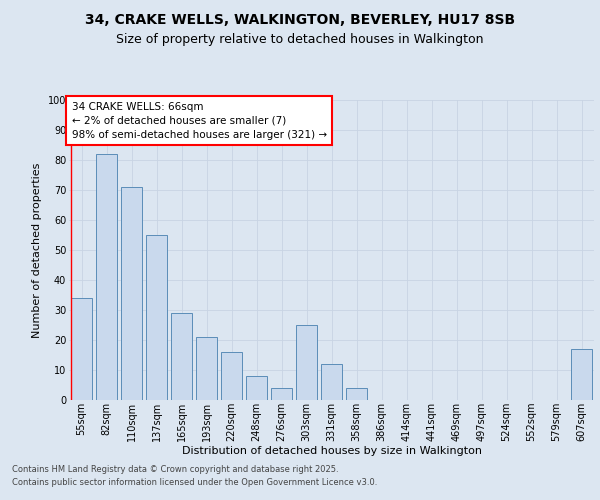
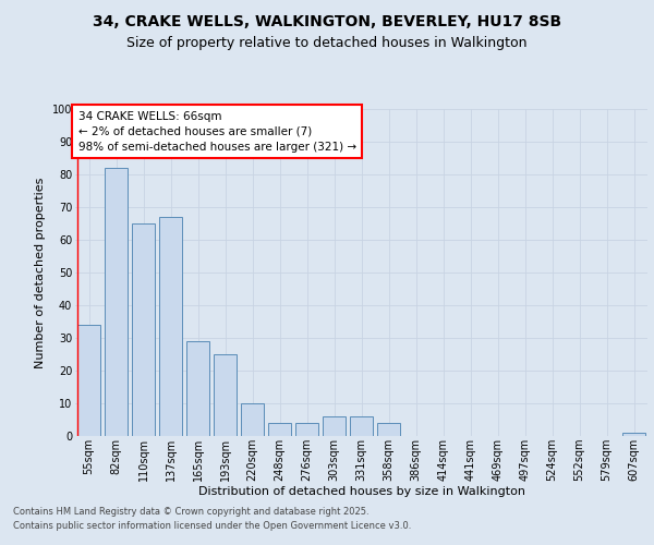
110sqm: 71 -> 65
137sqm: 55 -> 67
193sqm: 21 -> 25
220sqm: 16 -> 10
248sqm: 8 -> 4
303sqm: 25 -> 6
331sqm: 12 -> 6
607sqm: 17 -> 1
